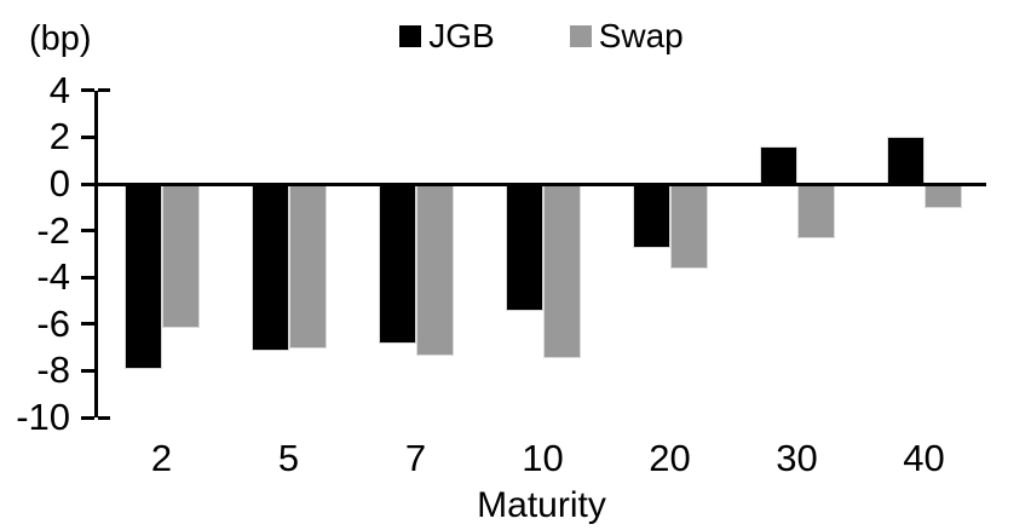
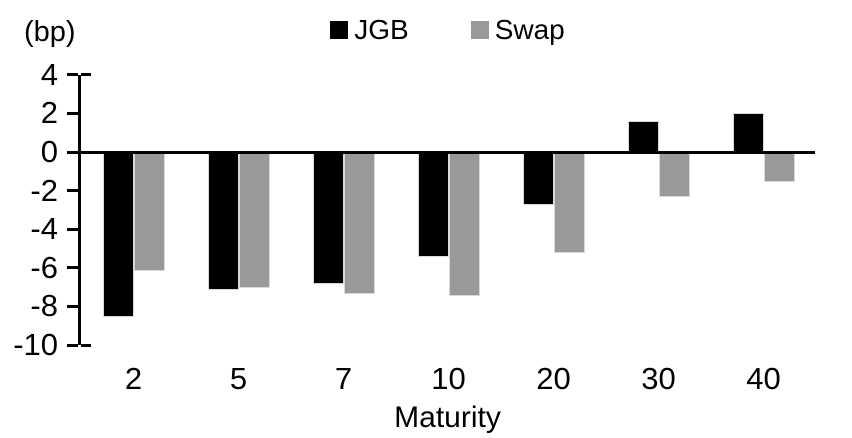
JGB/2: -7.9 -> -8.5
Swap/20: -3.6 -> -5.2
Swap/40: -1.0 -> -1.5
